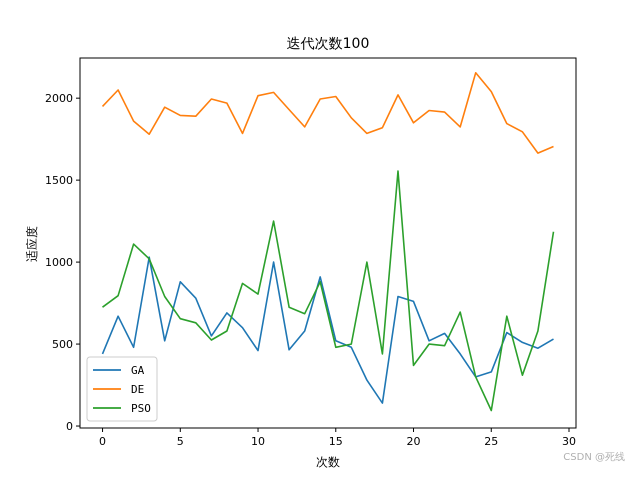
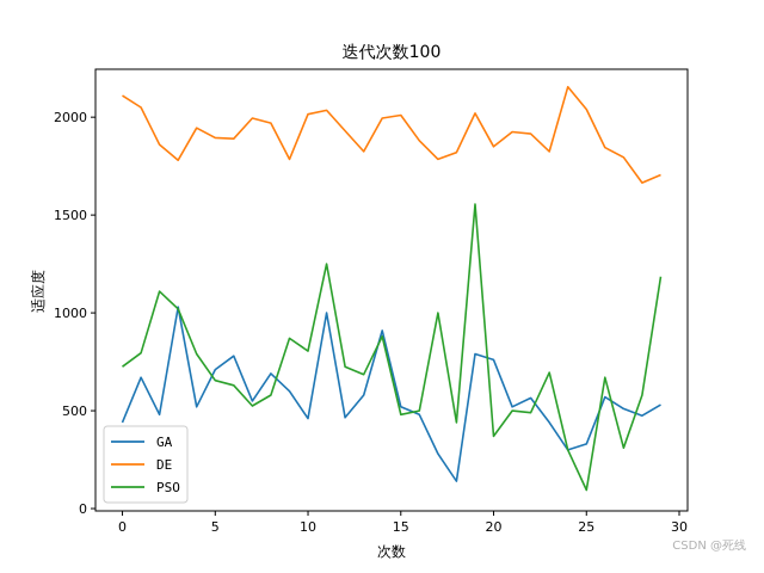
DE/0: 1950 -> 2110
GA/5: 880 -> 710
